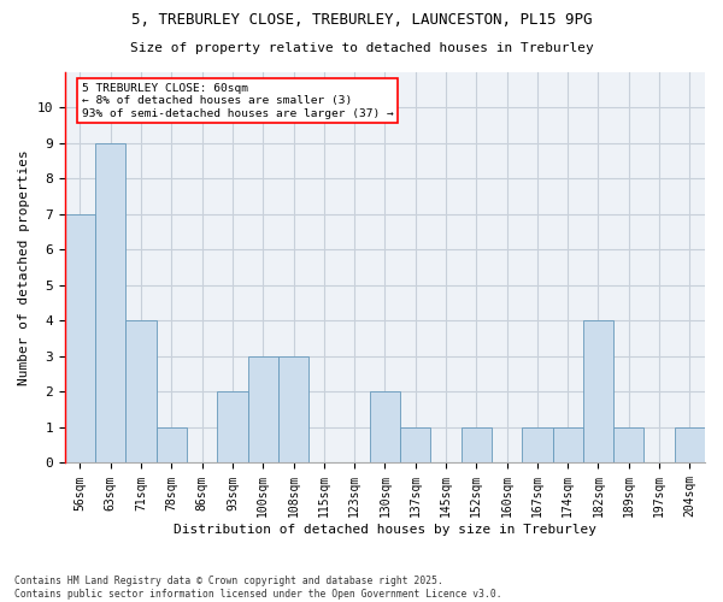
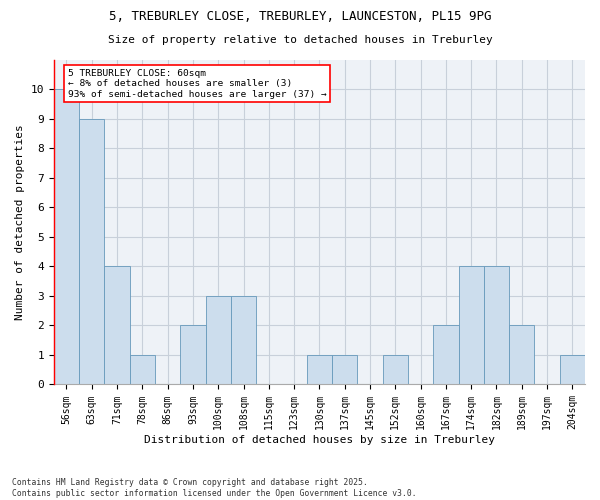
56sqm: 7 -> 10
130sqm: 2 -> 1
167sqm: 1 -> 2
174sqm: 1 -> 4
189sqm: 1 -> 2
